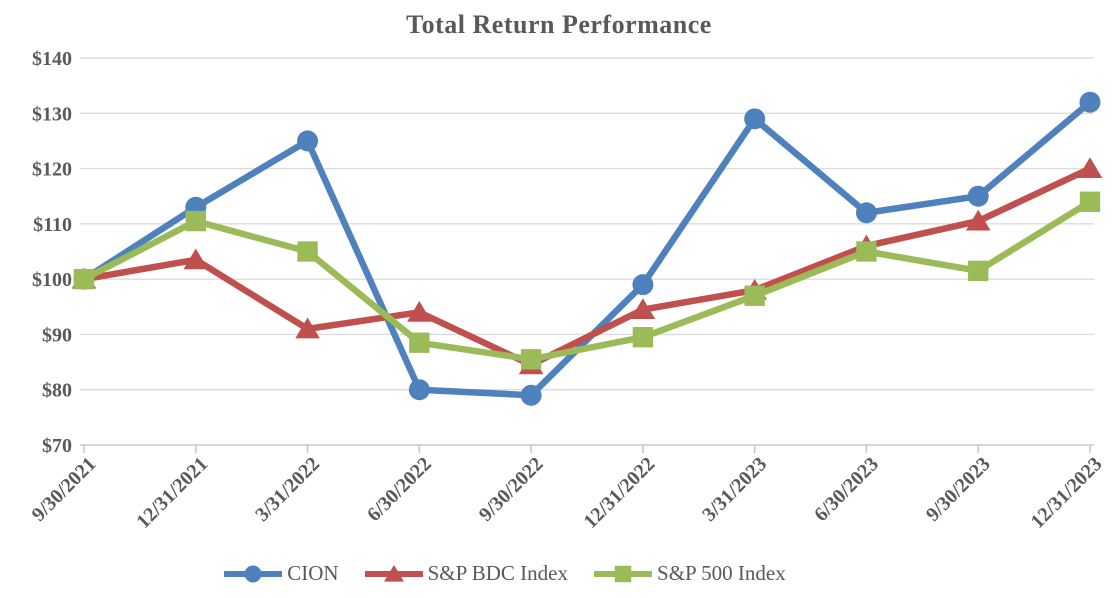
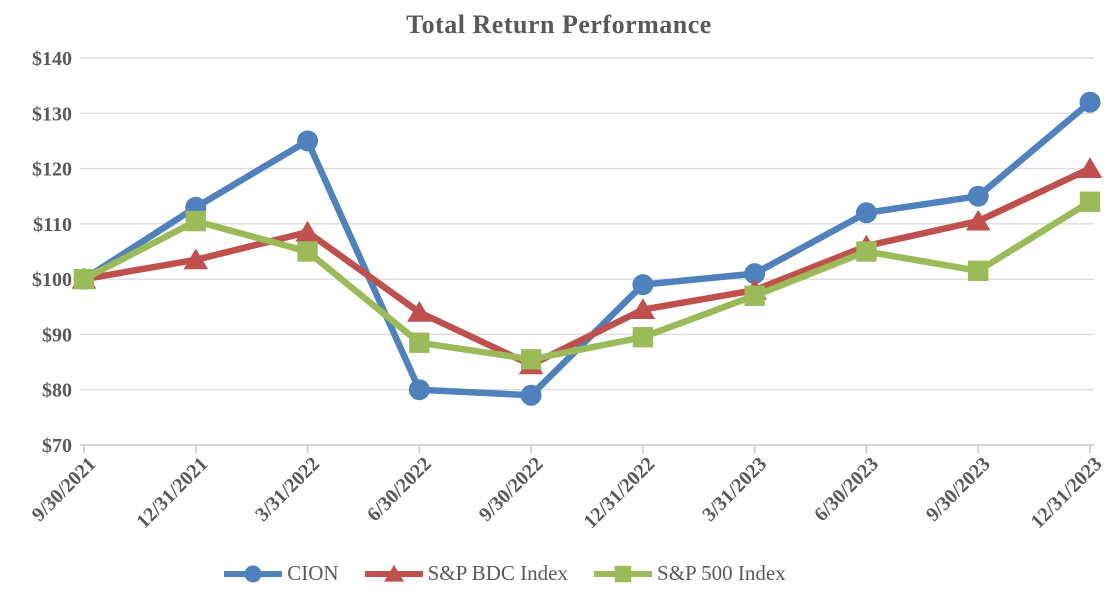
S&P BDC Index/3/31/2022: $91 -> $108
CION/3/31/2023: $129 -> $101
